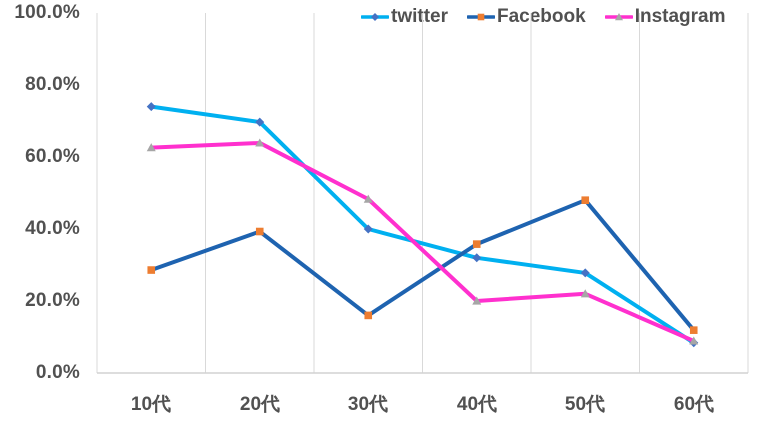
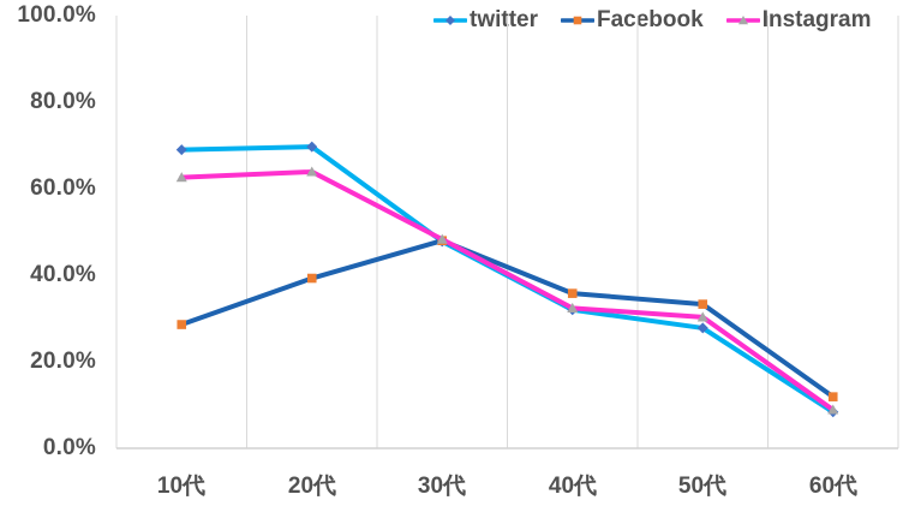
twitter/10代: 74% -> 69%
twitter/30代: 40% -> 48%
Facebook/30代: 16% -> 48%
Instagram/40代: 20% -> 32%
Facebook/50代: 48% -> 33%
Instagram/50代: 22% -> 30%
